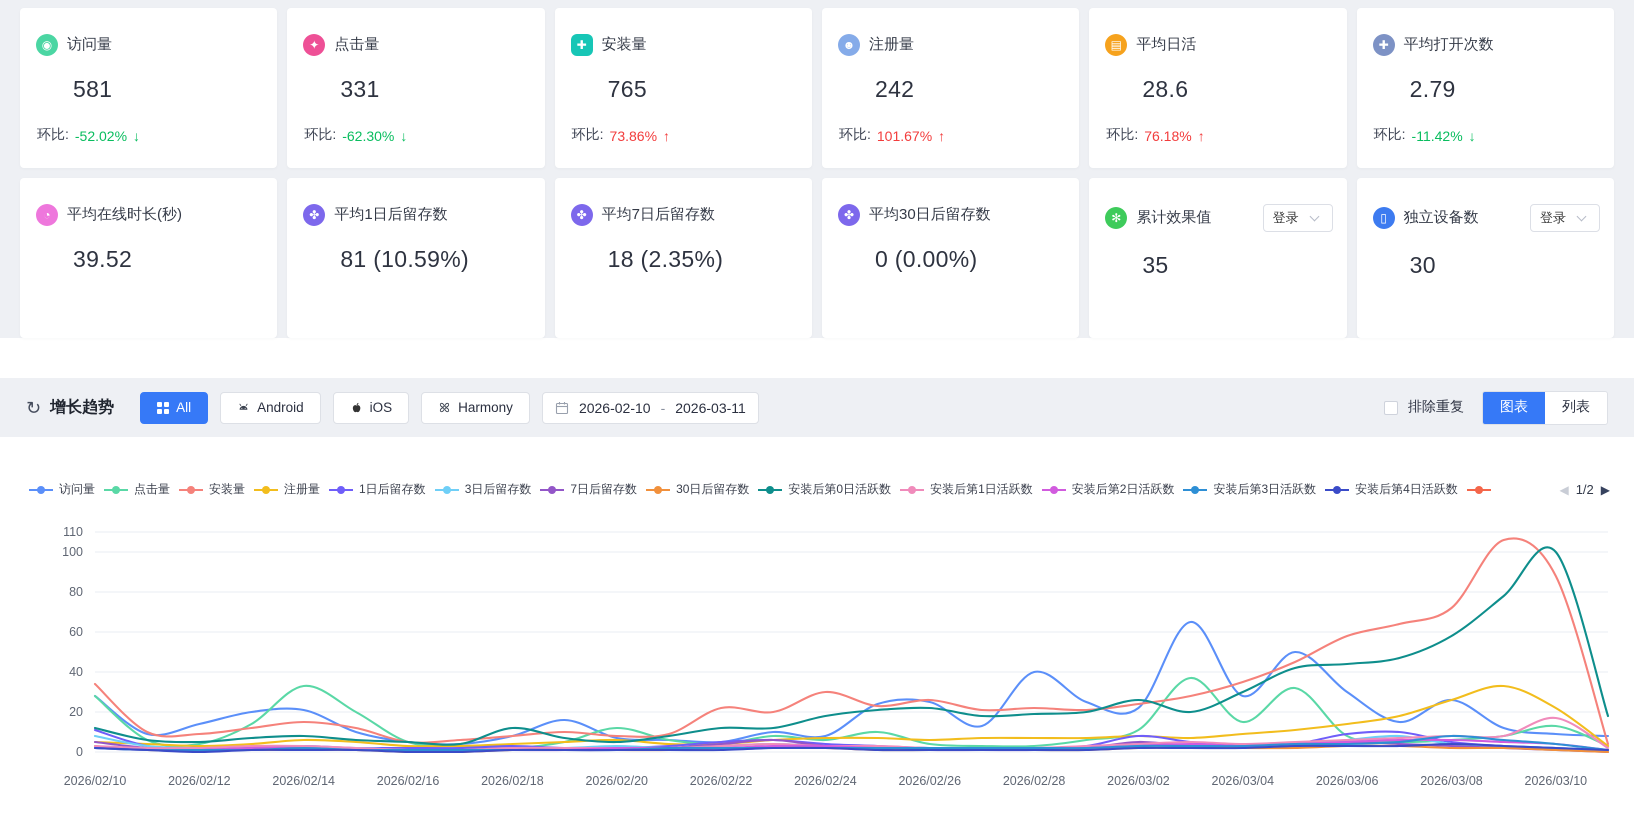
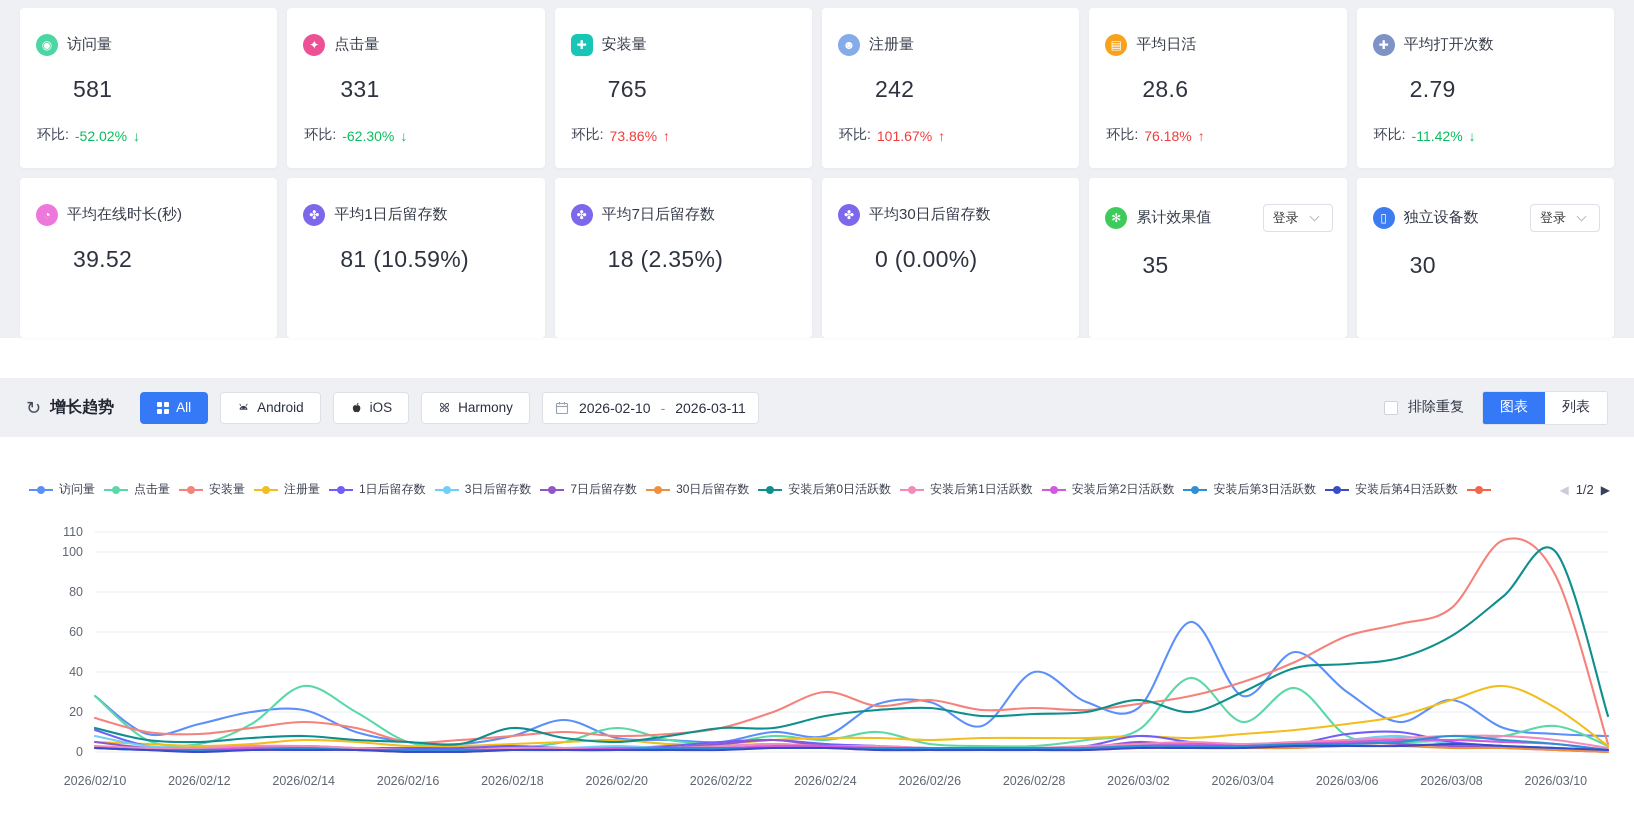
安装量/2026/02/10: 34 -> 17
安装量/2026/02/22: 22 -> 12
安装后第1日活跃数/2026/03/10: 17 -> 6
